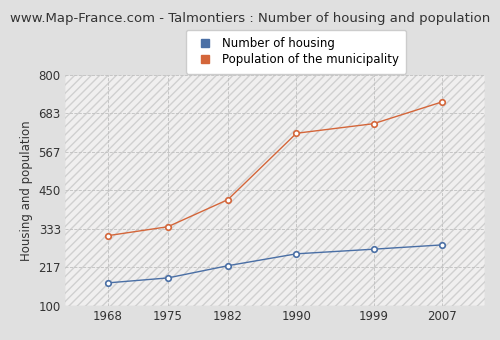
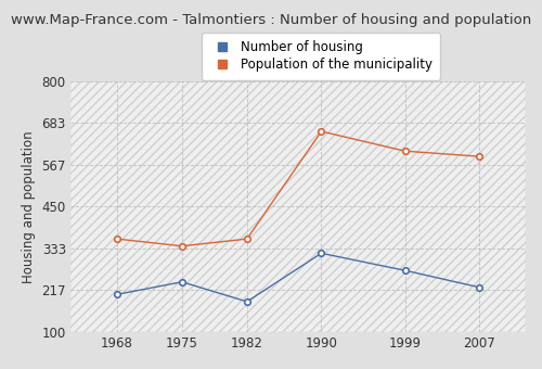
Number of housing/1968: 170 -> 205
Population of the municipality/1968: 313 -> 360
Number of housing/1975: 185 -> 240
Number of housing/1982: 222 -> 185
Population of the municipality/1982: 422 -> 360
Number of housing/1990: 258 -> 320
Population of the municipality/1990: 623 -> 660
Population of the municipality/1999: 652 -> 605
Number of housing/2007: 285 -> 225
Population of the municipality/2007: 718 -> 590
